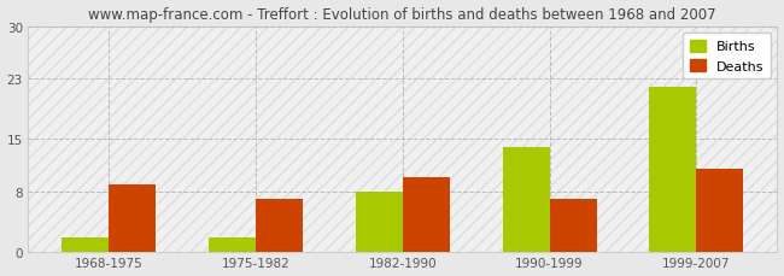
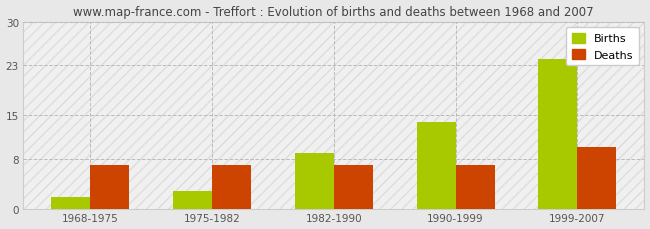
Deaths/1968-1975: 9 -> 7
Births/1975-1982: 2 -> 3
Births/1982-1990: 8 -> 9
Deaths/1982-1990: 10 -> 7
Births/1999-2007: 22 -> 24
Deaths/1999-2007: 11 -> 10
